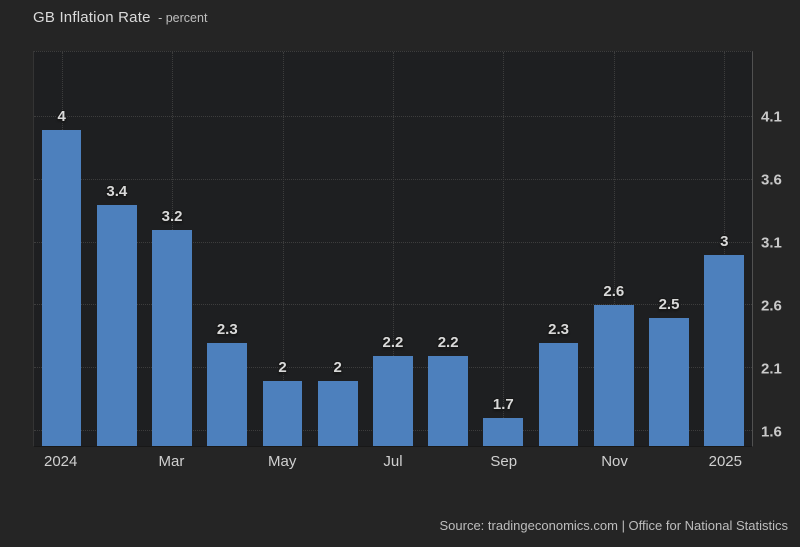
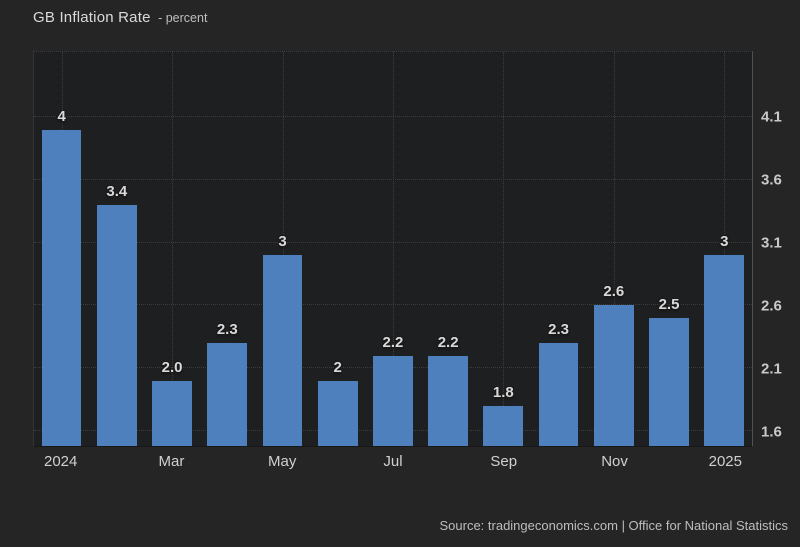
Mar: 3.2 -> 2.0
May: 2 -> 3
Sep: 1.7 -> 1.8
